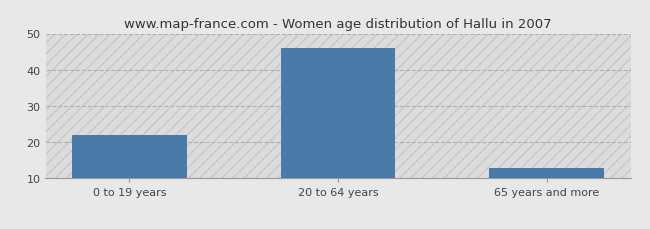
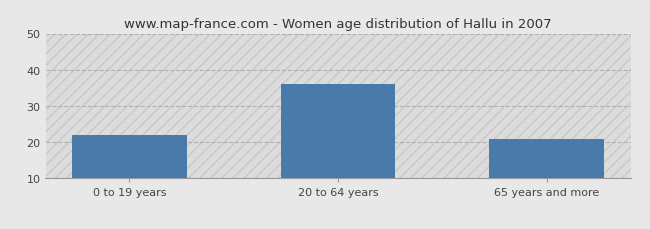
20 to 64 years: 46 -> 36
65 years and more: 13 -> 21
